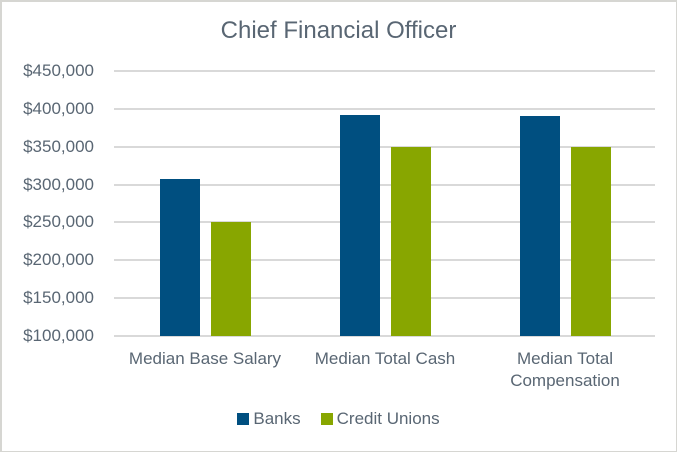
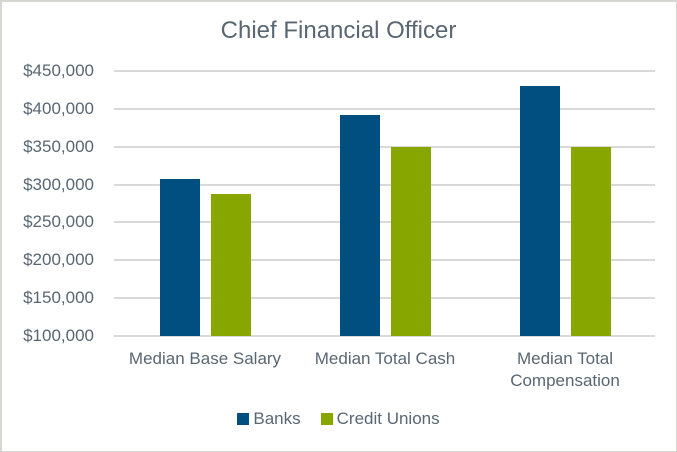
Credit Unions/Median Base Salary: $250000 -> $290000
Banks/Median Total Compensation: $390000 -> $430000
